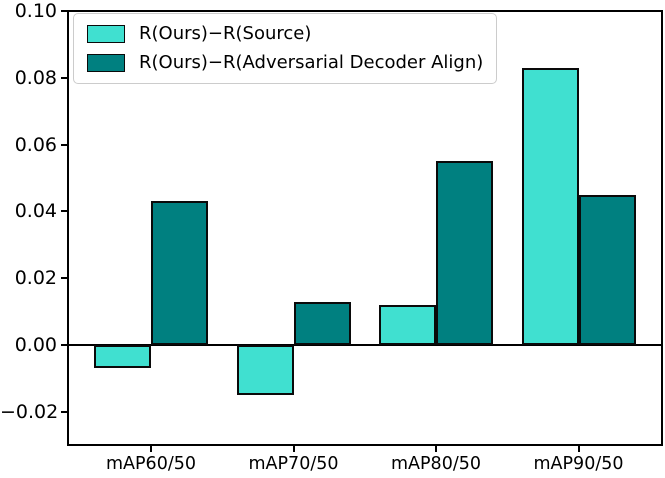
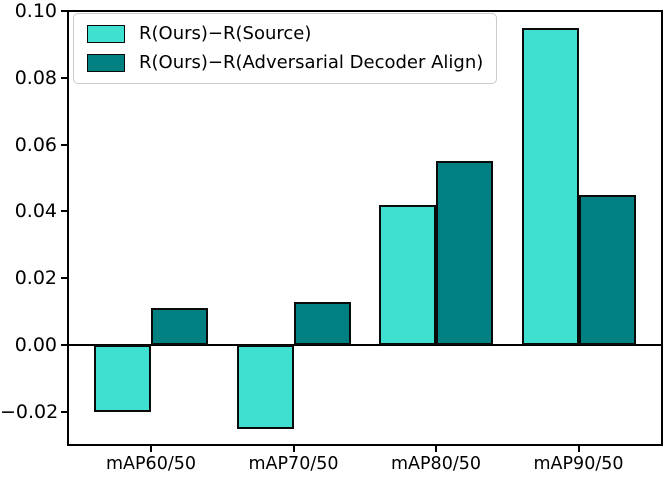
R(Ours)−R(Source)/mAP60/50: -0.007 -> -0.020
R(Ours)−R(Adversarial Decoder Align)/mAP60/50: 0.043 -> 0.011
R(Ours)−R(Source)/mAP70/50: -0.015 -> -0.025
R(Ours)−R(Source)/mAP80/50: 0.012 -> 0.042
R(Ours)−R(Source)/mAP90/50: 0.083 -> 0.095
